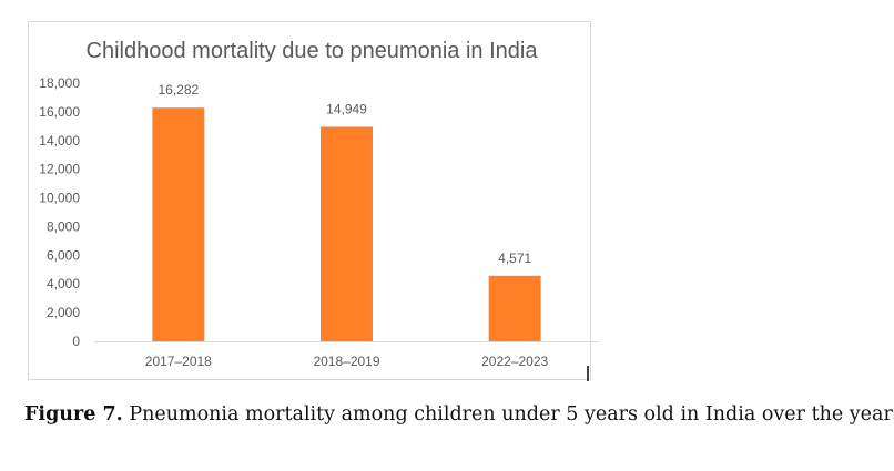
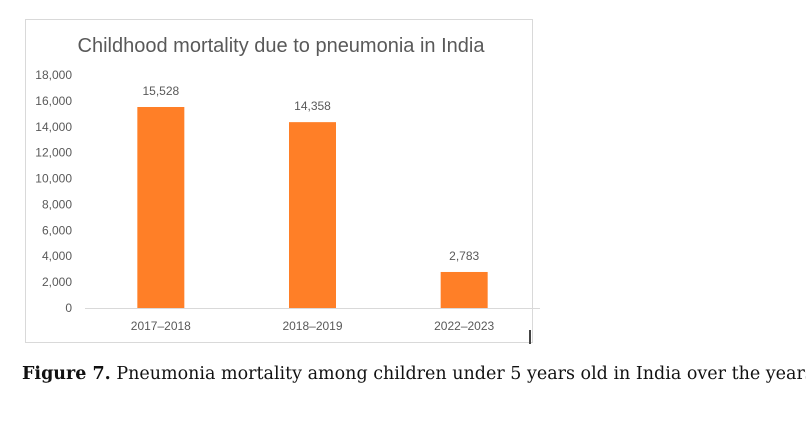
2017–2018: 16,282 -> 15,528
2018–2019: 14,949 -> 14,358
2022–2023: 4,571 -> 2,783
